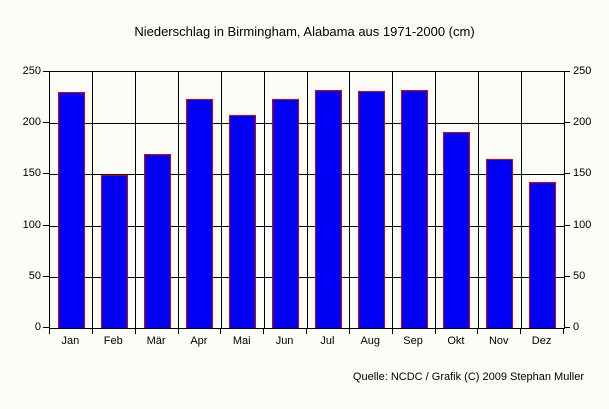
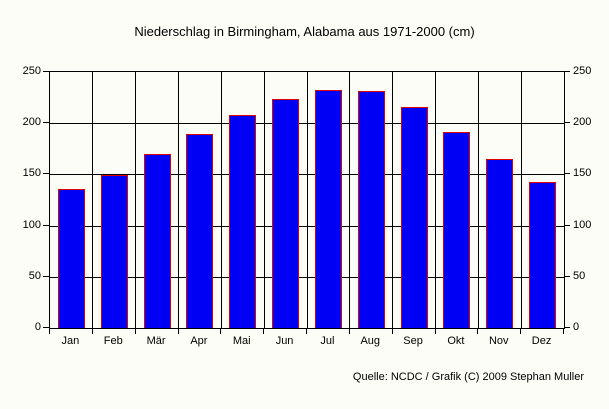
Jan: 230 -> 136
Apr: 224 -> 189
Sep: 232 -> 216
